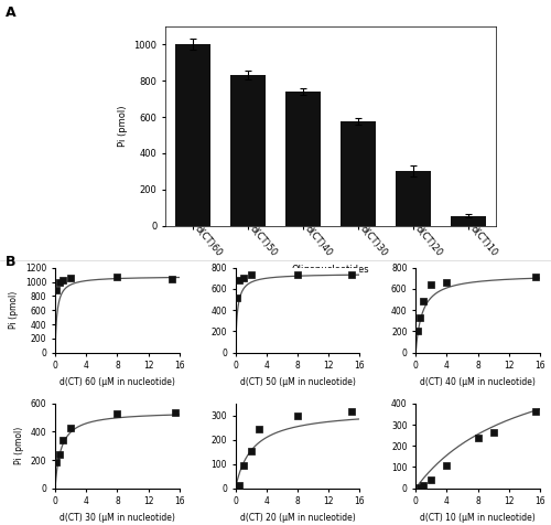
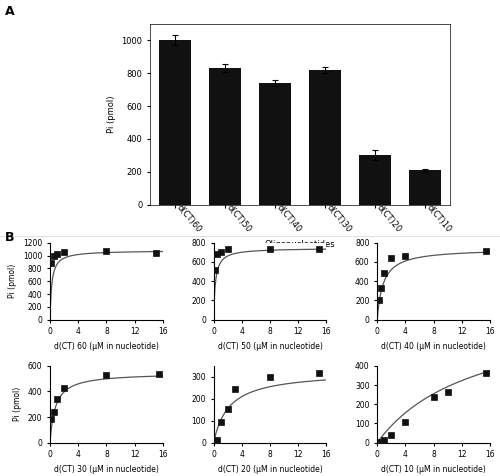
d(CT)30: 580 -> 820
d(CT)10: 60 -> 210
